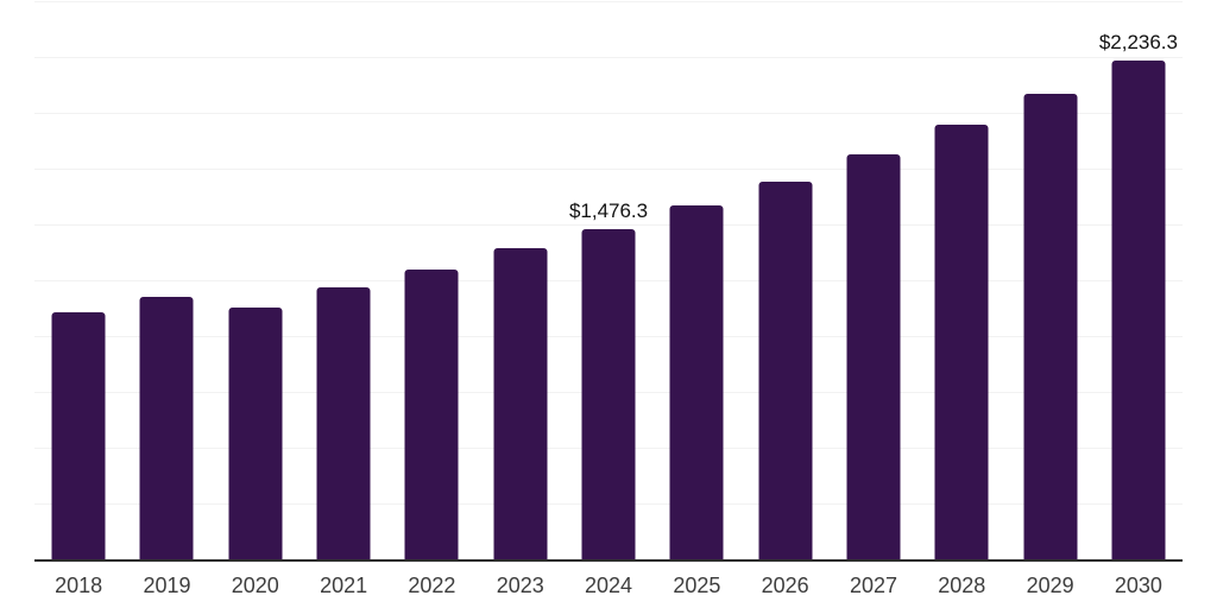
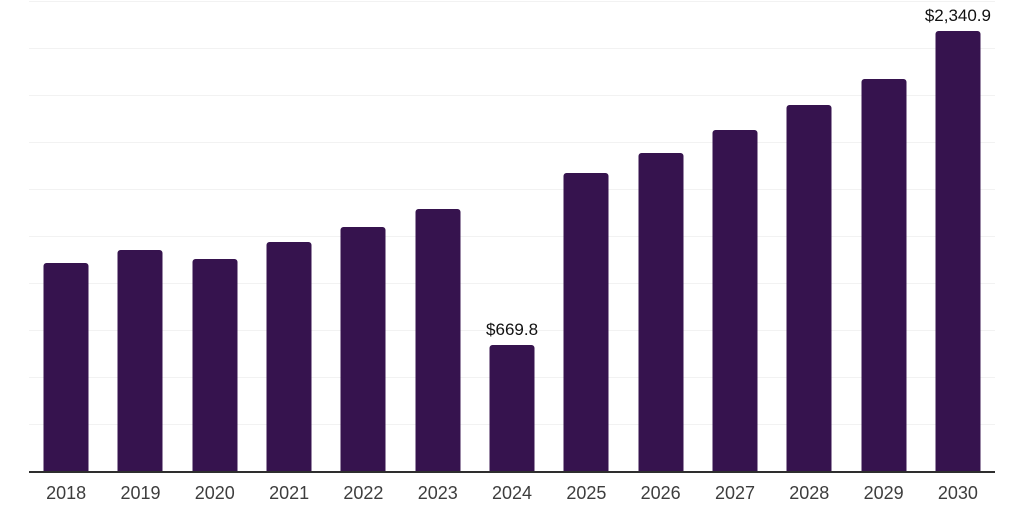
2024: $1,476.3 -> $669.8
2030: $2,236.3 -> $2,340.9
